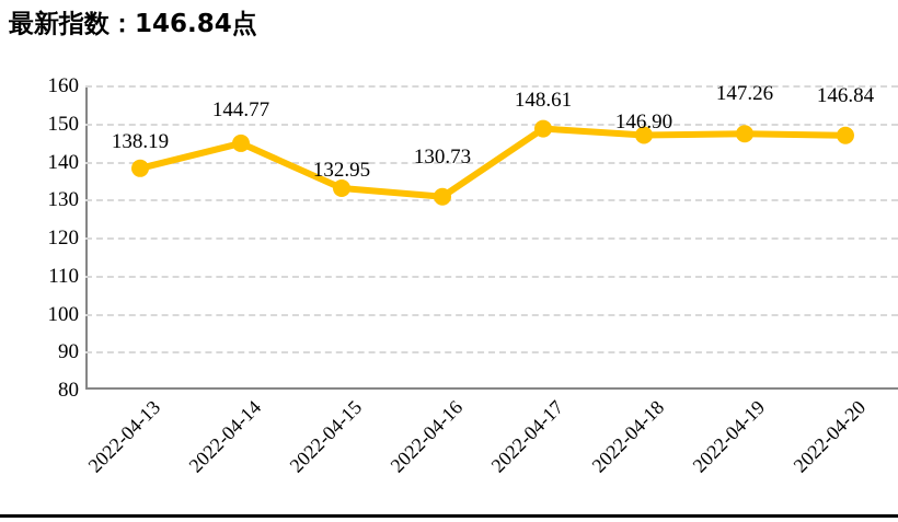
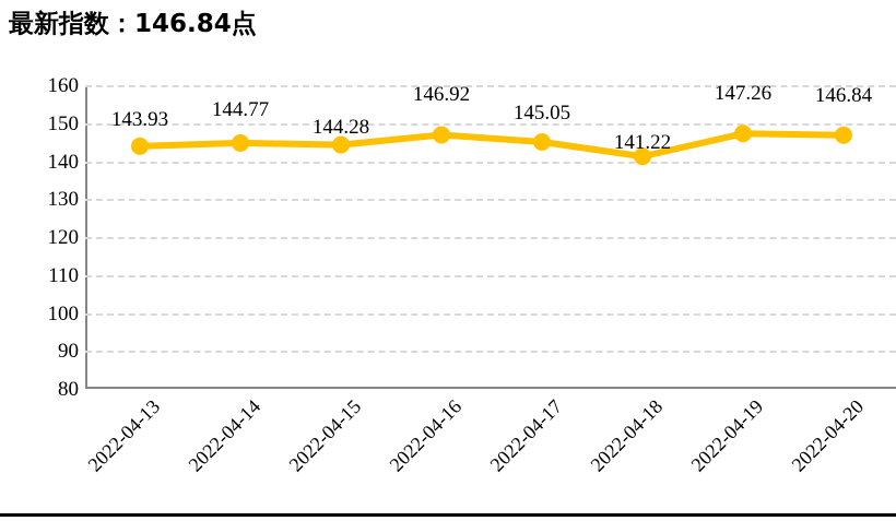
2022-04-13: 138.19 -> 143.93
2022-04-15: 132.95 -> 144.28
2022-04-16: 130.73 -> 146.92
2022-04-17: 148.61 -> 145.05
2022-04-18: 146.90 -> 141.22
